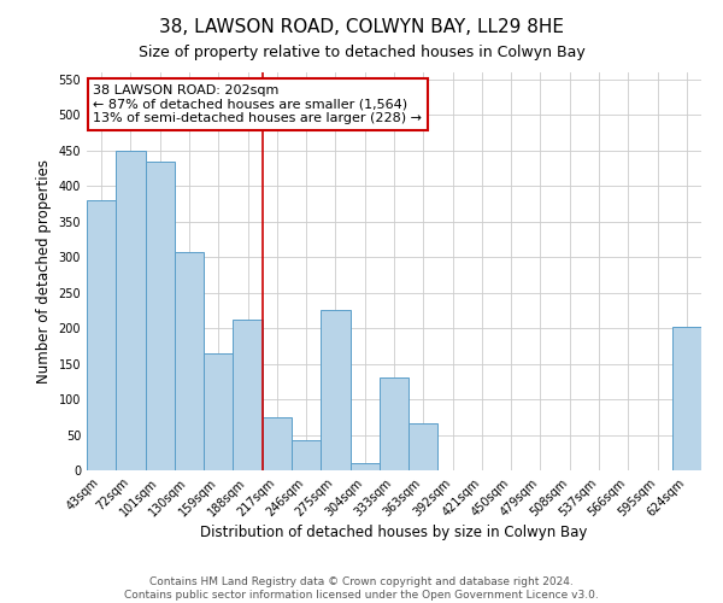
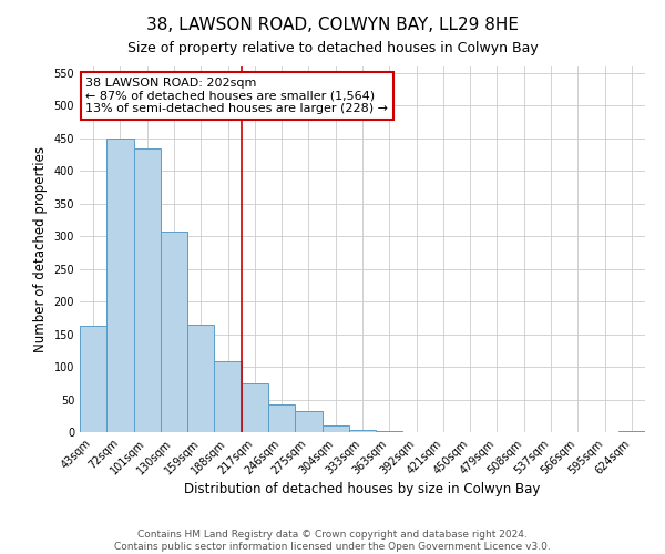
43sqm: 380 -> 163
188sqm: 212 -> 108
275sqm: 226 -> 32
333sqm: 130 -> 4
363sqm: 66 -> 1
624sqm: 202 -> 2
